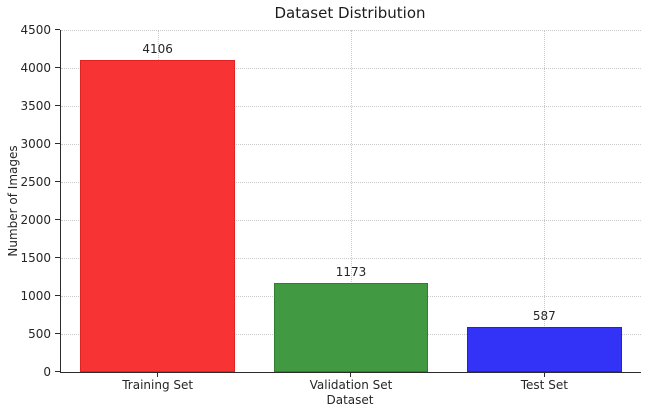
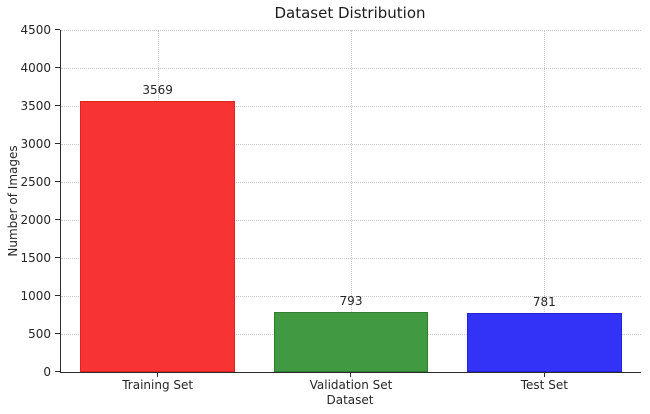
Training Set: 4106 -> 3569
Validation Set: 1173 -> 793
Test Set: 587 -> 781
